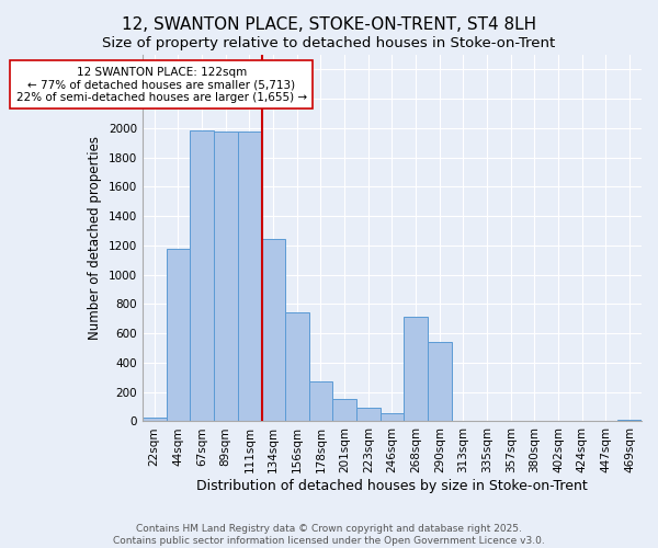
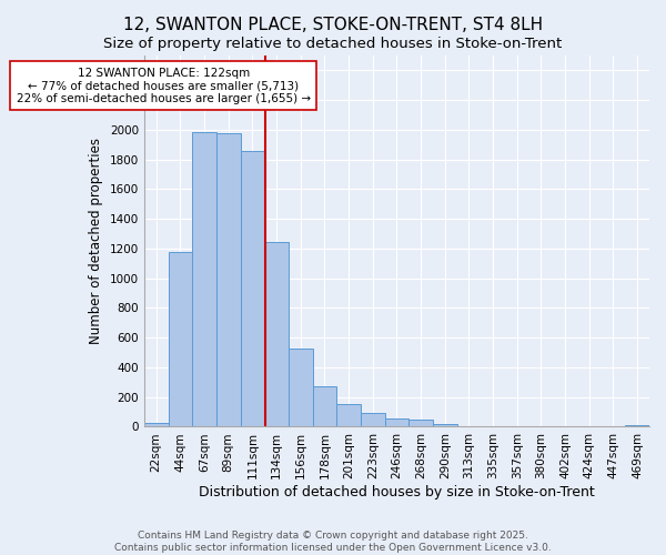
111sqm: 1980 -> 1860
156sqm: 740 -> 520
268sqm: 710 -> 40
290sqm: 540 -> 20
